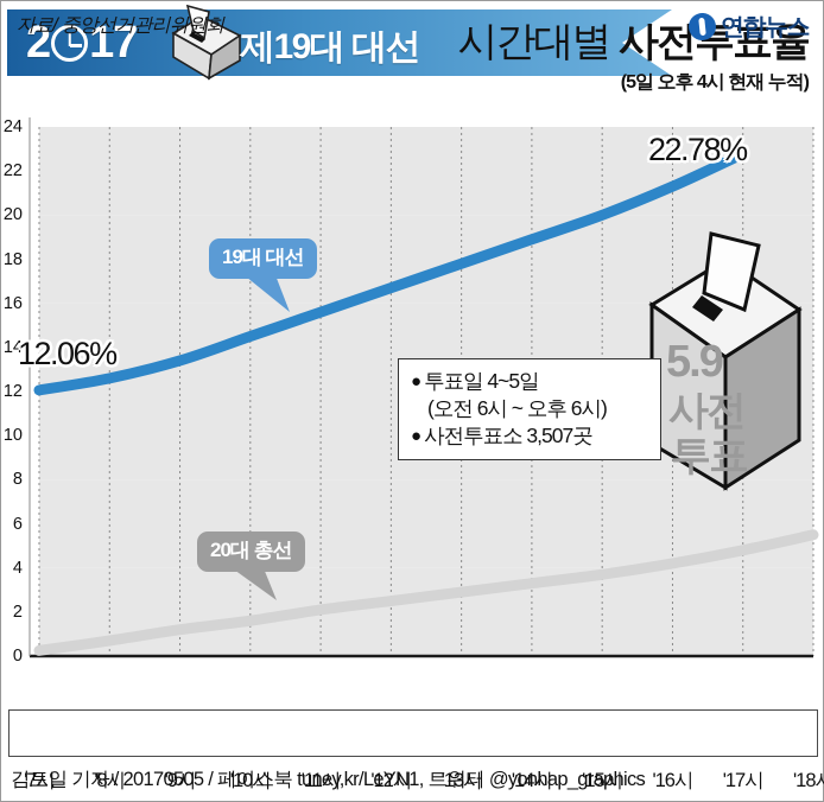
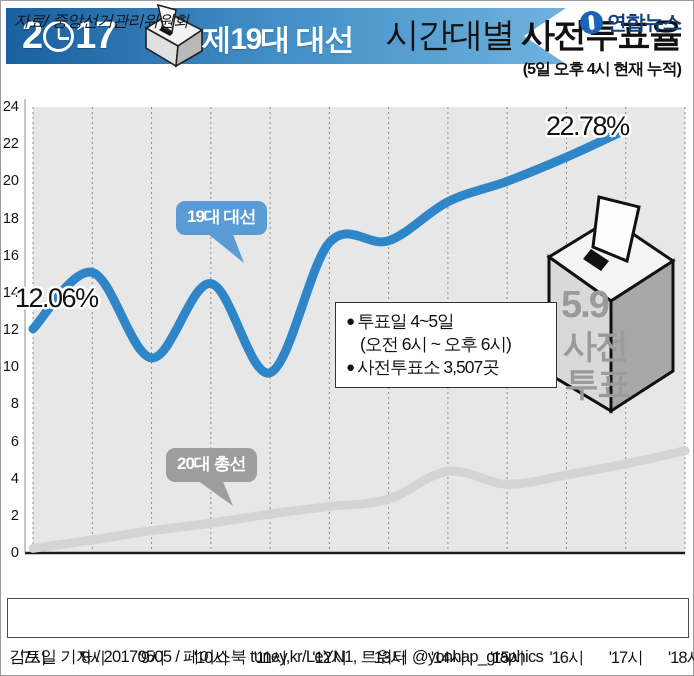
19대 대선/'8시: 12.6 -> 15.1
19대 대선/'9시: 13.4 -> 10.5
19대 대선/'11시: 15.6 -> 9.7
19대 대선/'13시: 17.8 -> 16.8
20대 총선/'14시: 3.3 -> 4.4
